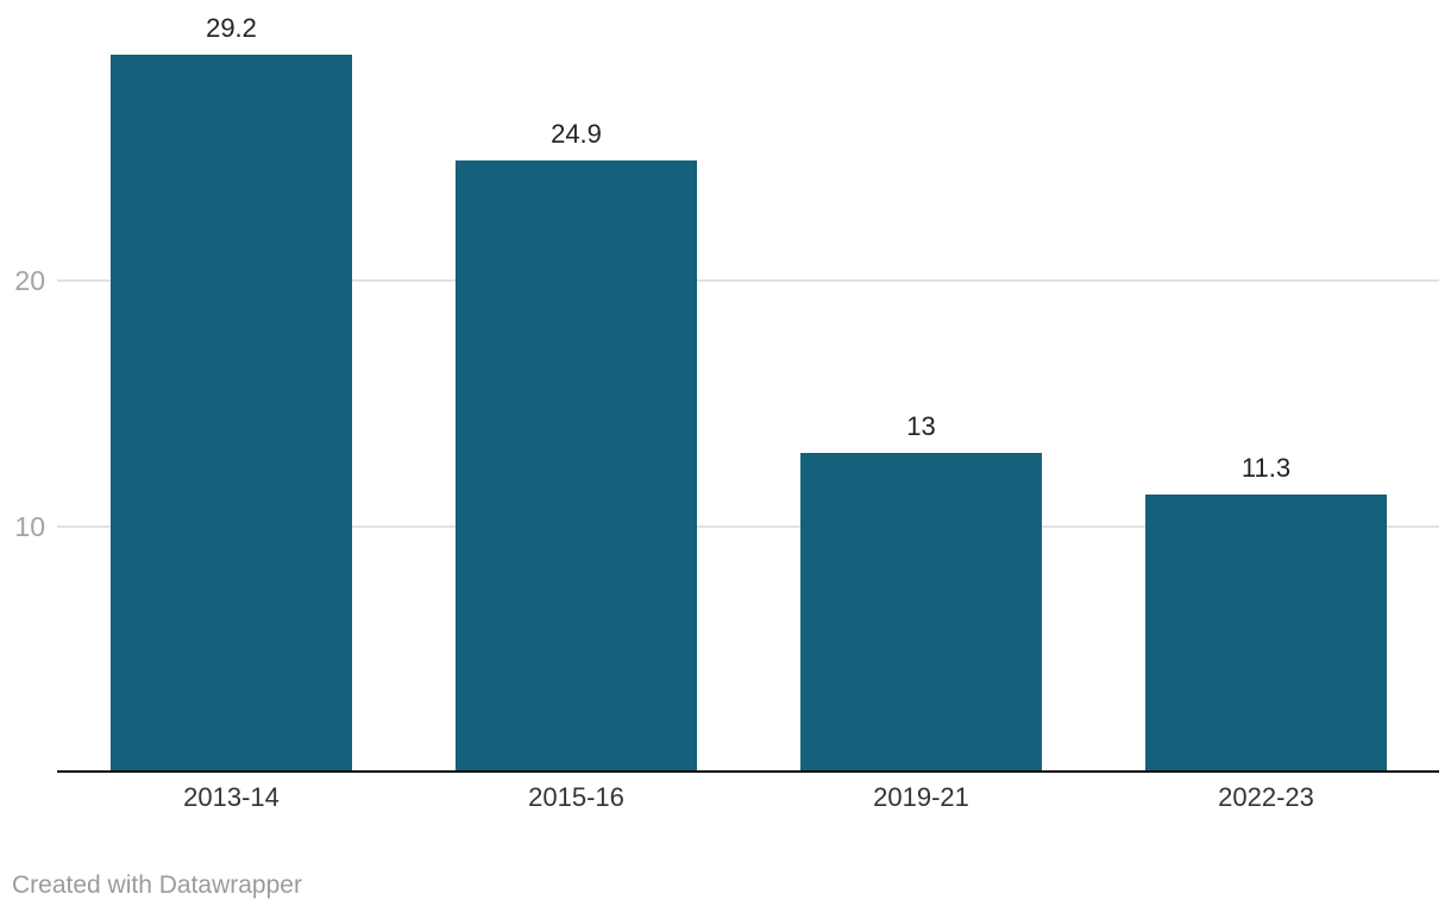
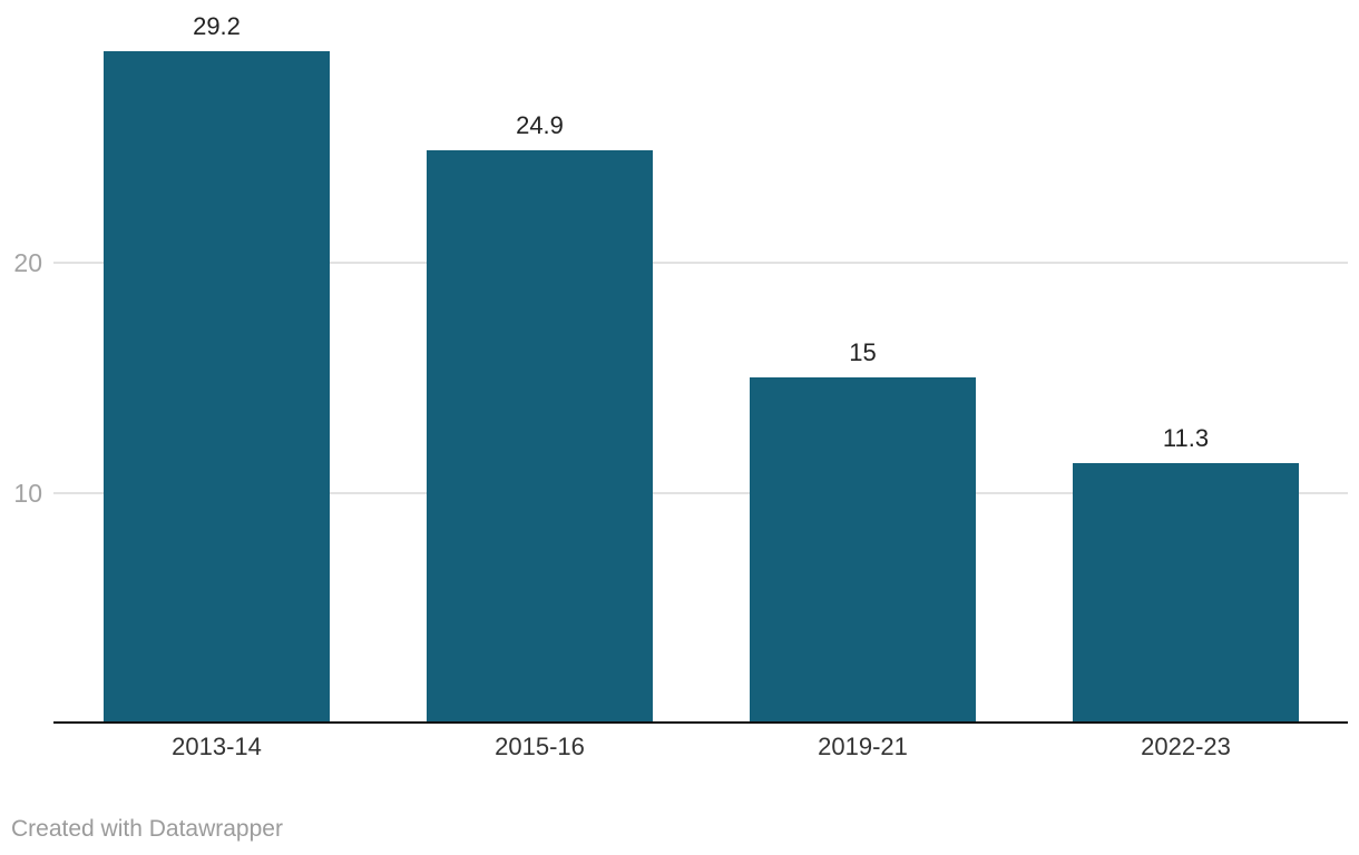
2019-21: 13 -> 15
